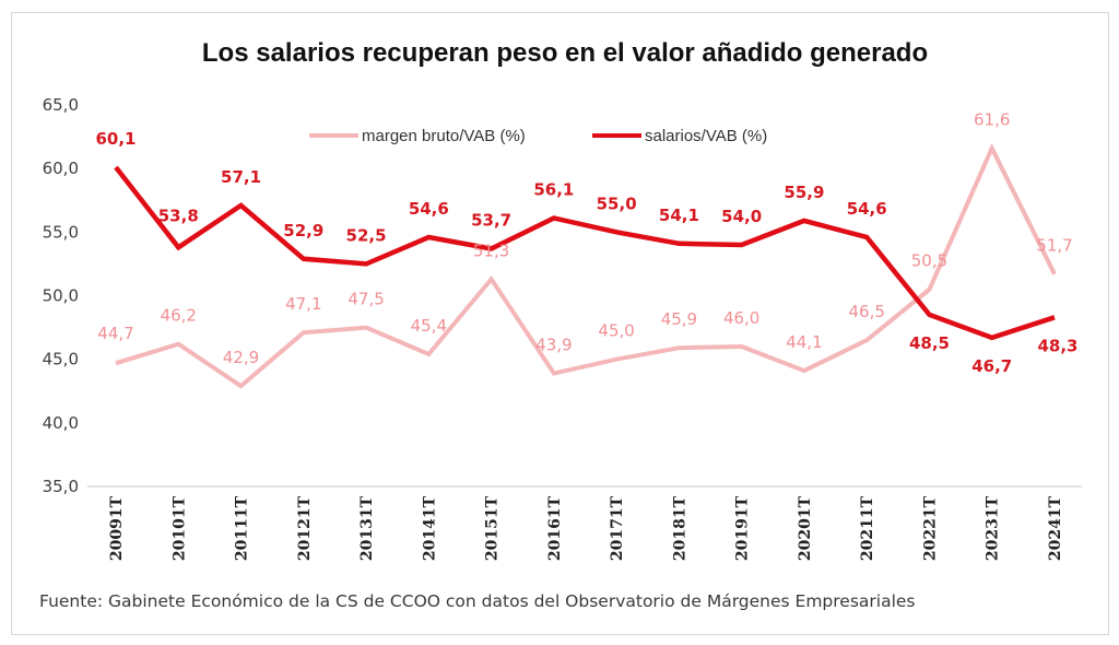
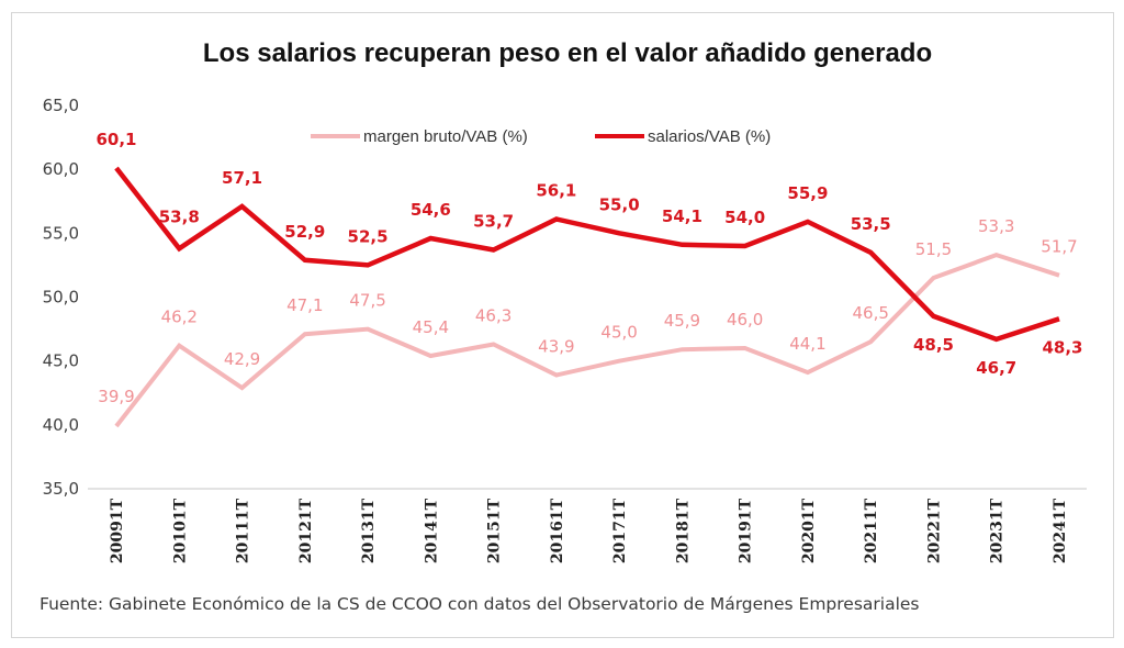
margen bruto/VAB (%)/20091T: 44,7 -> 39,9
margen bruto/VAB (%)/20151T: 51,3 -> 46,3
salarios/VAB (%)/20211T: 54,6 -> 53,5
margen bruto/VAB (%)/20221T: 50,5 -> 51,5
margen bruto/VAB (%)/20231T: 61,6 -> 53,3
